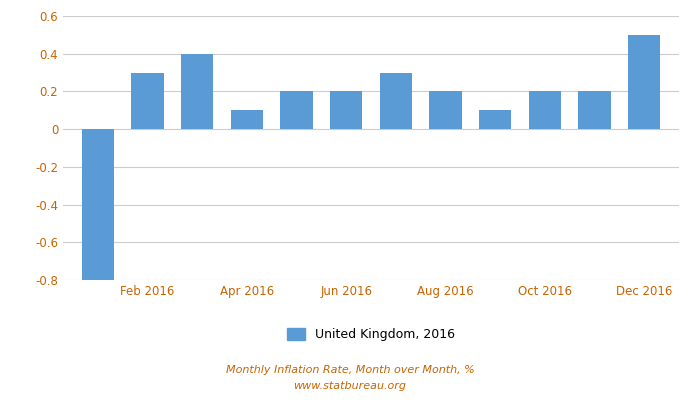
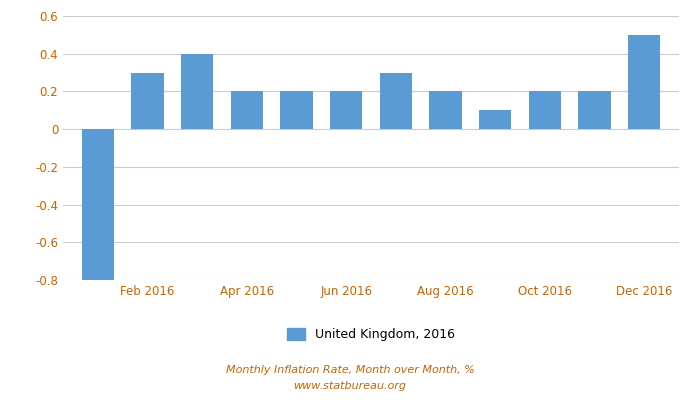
Apr 2016: 0.1 -> 0.2
